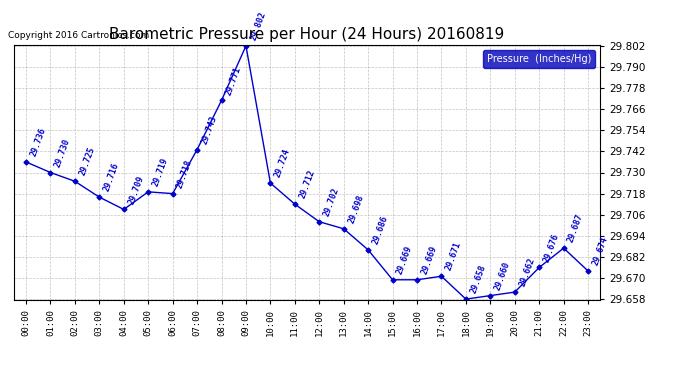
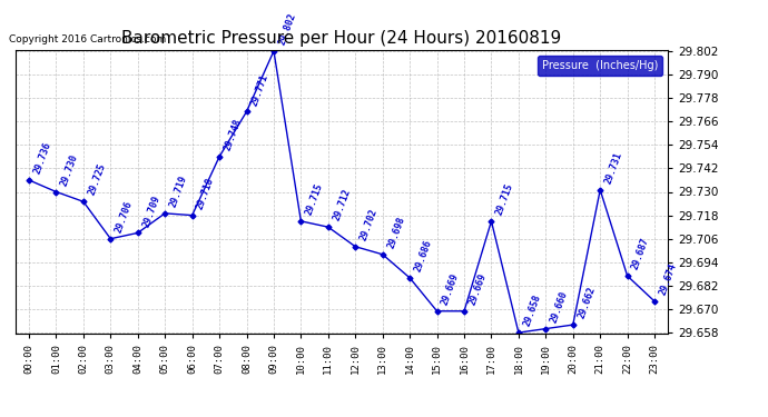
03:00: 29.716 -> 29.706
07:00: 29.743 -> 29.748
10:00: 29.724 -> 29.715
17:00: 29.671 -> 29.715
21:00: 29.676 -> 29.731
